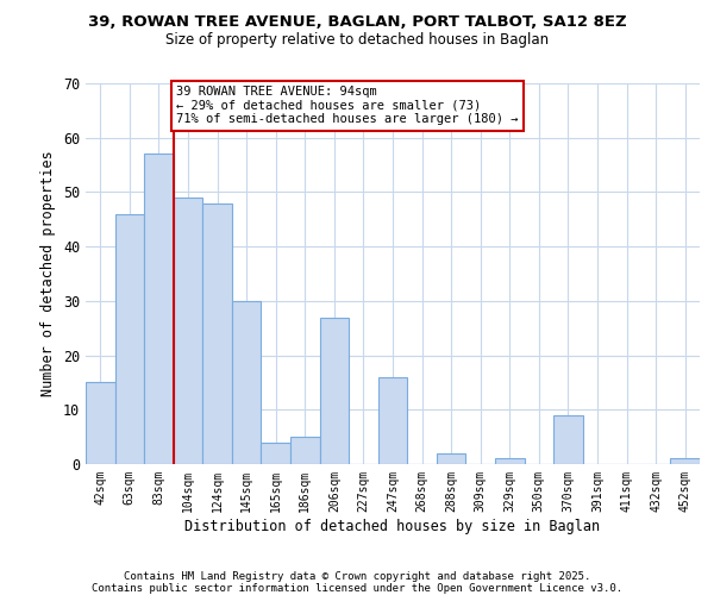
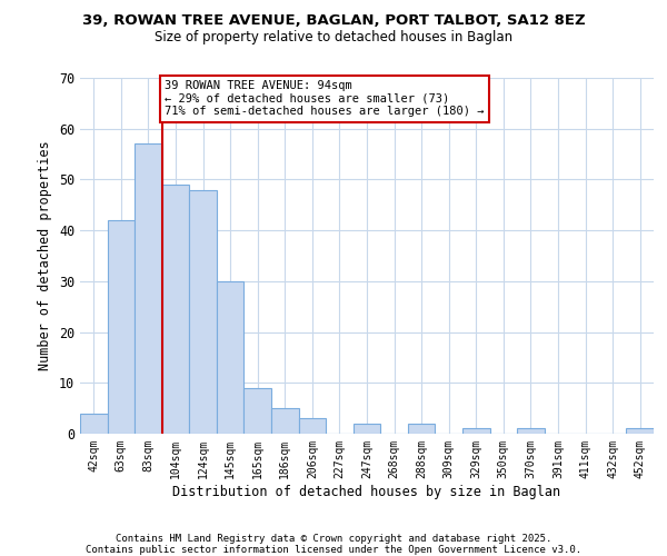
42sqm: 15 -> 4
63sqm: 46 -> 42
165sqm: 4 -> 9
206sqm: 27 -> 3
247sqm: 16 -> 2
370sqm: 9 -> 1
